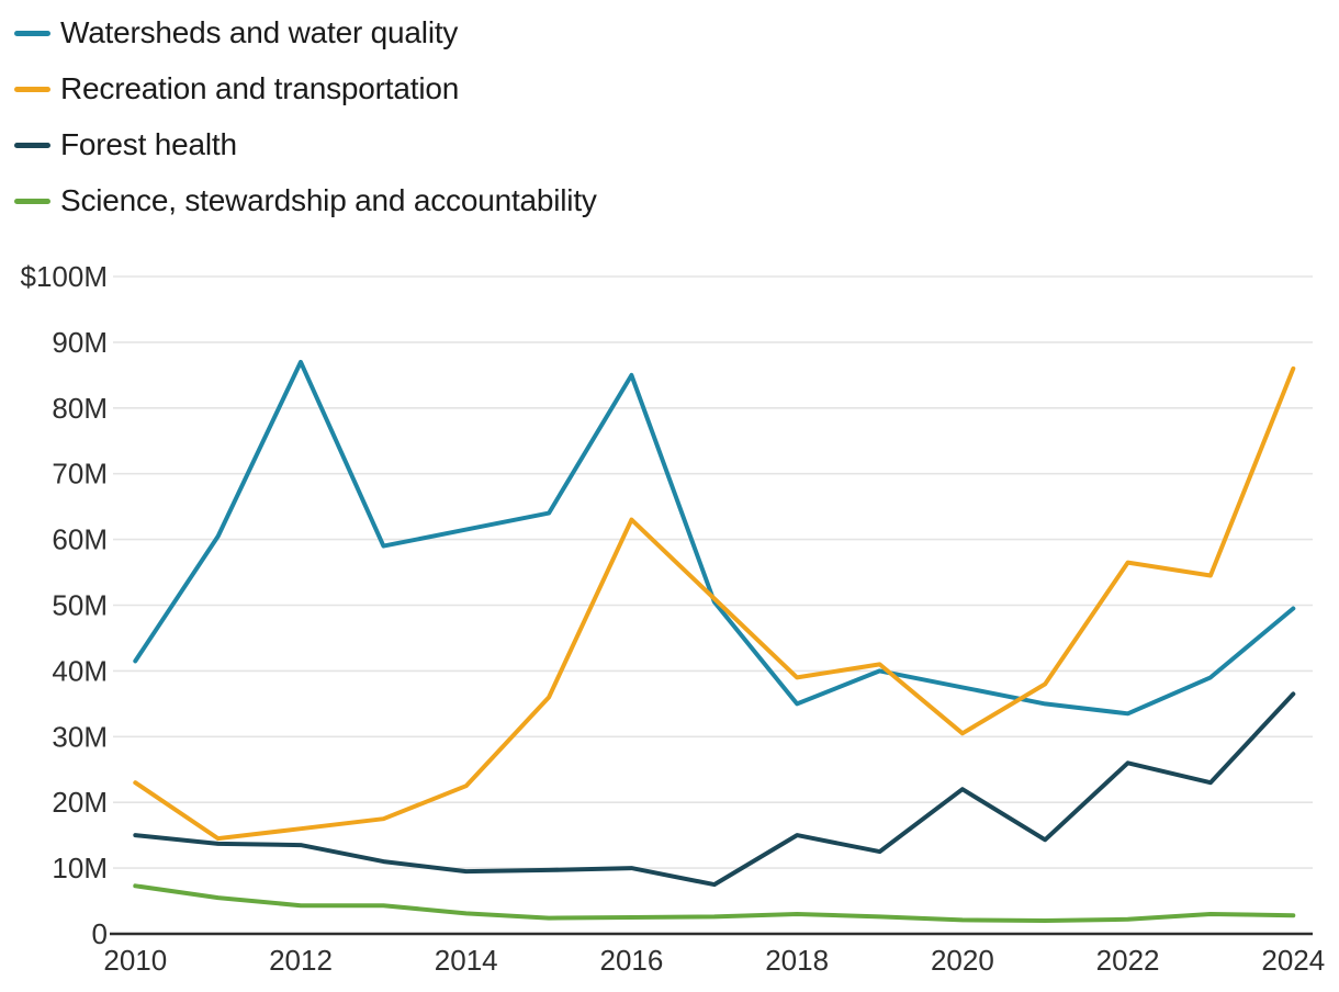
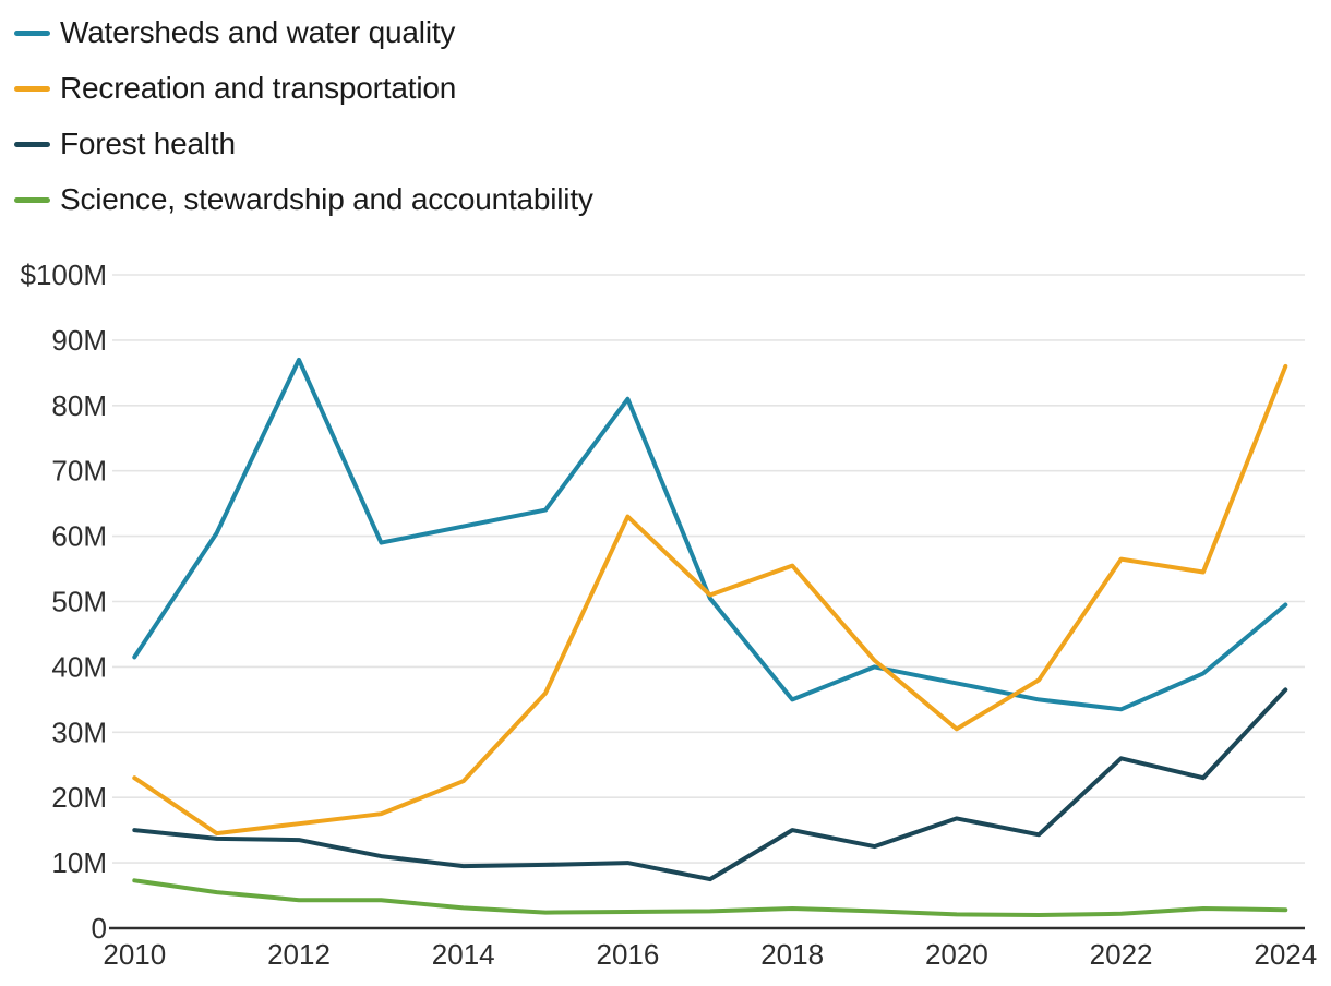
Watersheds and water quality/2016: $85M -> $81M
Recreation and transportation/2018: $39M -> $56M
Forest health/2020: $22M -> $17M
